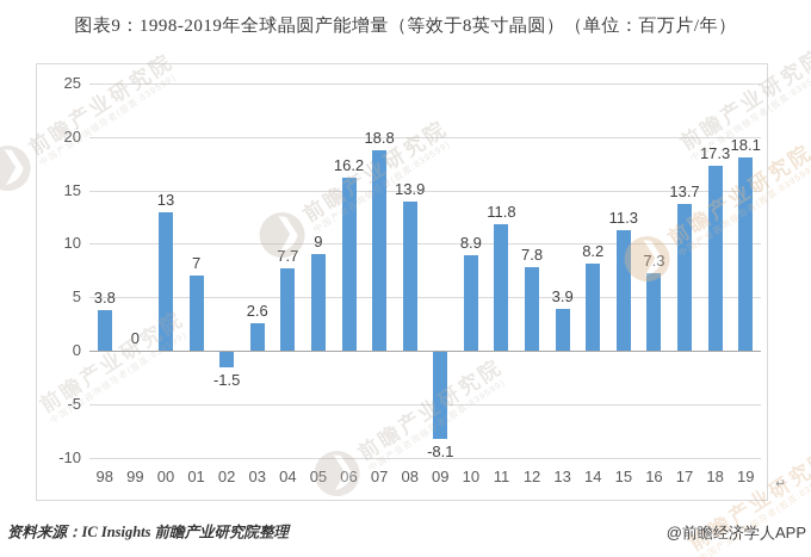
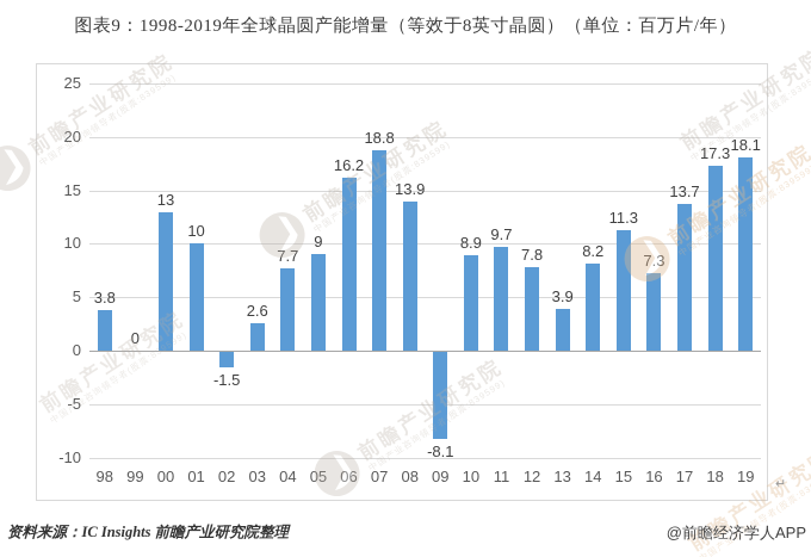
01: 7 -> 10
11: 11.8 -> 9.7
